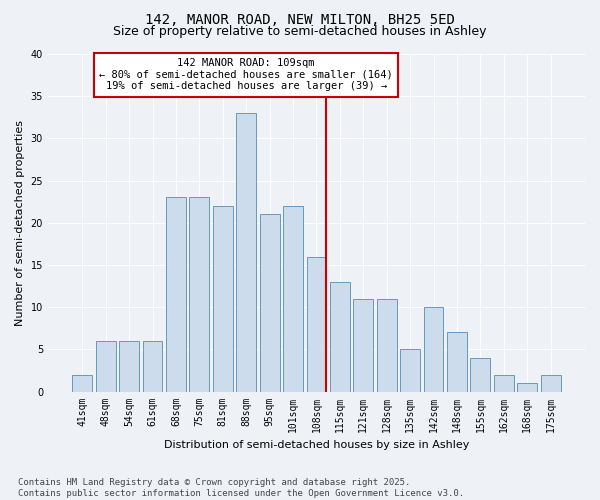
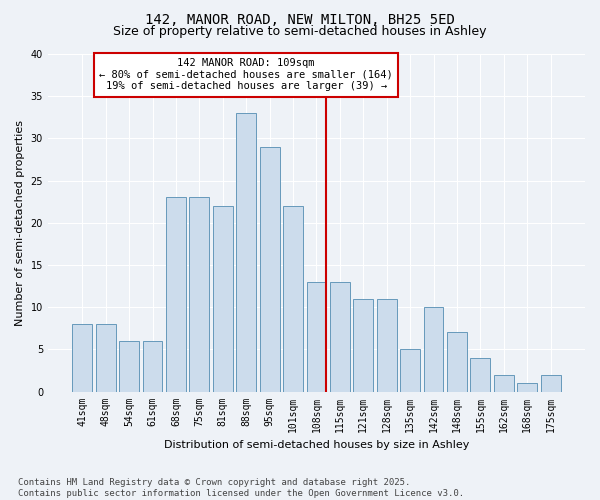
41sqm: 2 -> 8
48sqm: 6 -> 8
95sqm: 21 -> 29
108sqm: 16 -> 13
